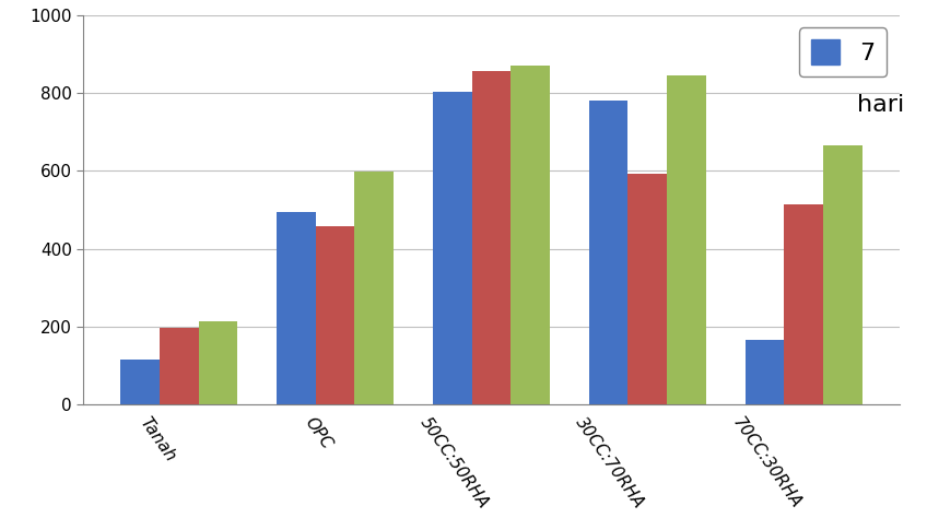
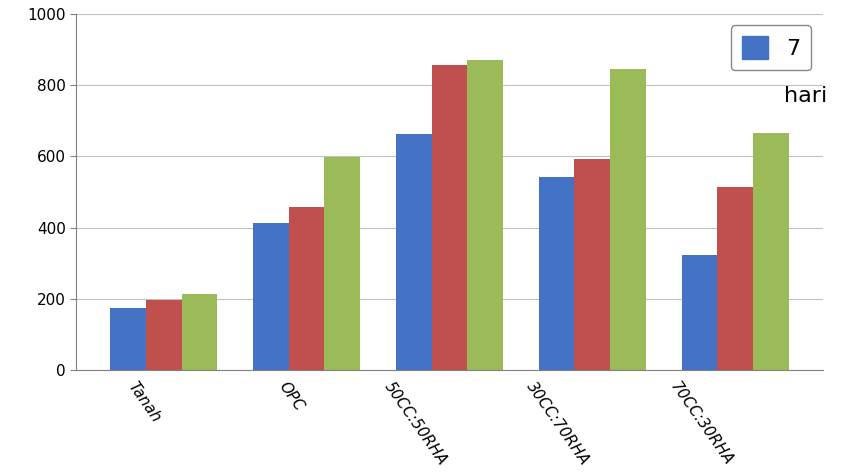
7/Tanah: 115 -> 175
7/OPC: 495 -> 413
7/50CC:50RHA: 805 -> 662
7/30CC:70RHA: 780 -> 543
7/70CC:30RHA: 165 -> 323
